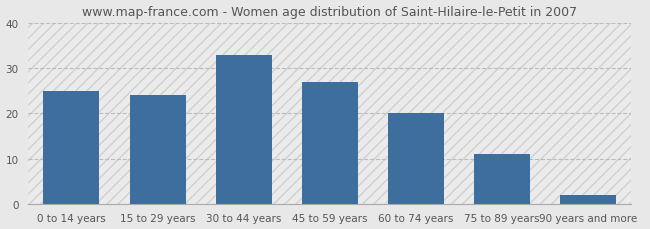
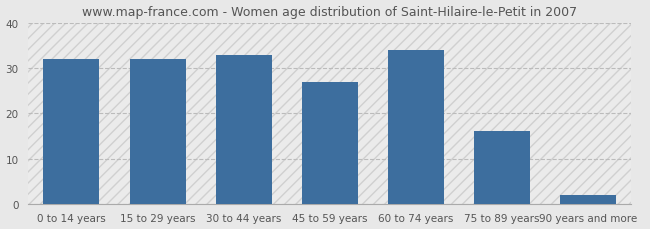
0 to 14 years: 25 -> 32
15 to 29 years: 24 -> 32
60 to 74 years: 20 -> 34
75 to 89 years: 11 -> 16
